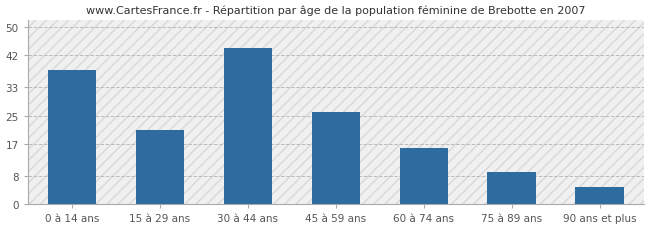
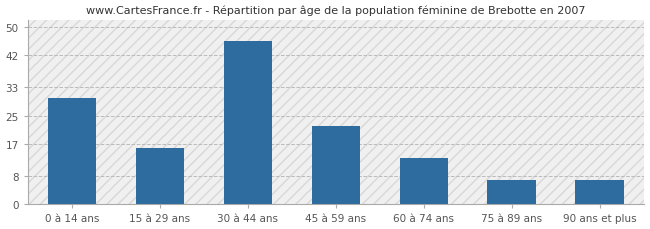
0 à 14 ans: 38 -> 30
15 à 29 ans: 21 -> 16
30 à 44 ans: 44 -> 46
45 à 59 ans: 26 -> 22
60 à 74 ans: 16 -> 13
75 à 89 ans: 9 -> 7
90 ans et plus: 5 -> 7
